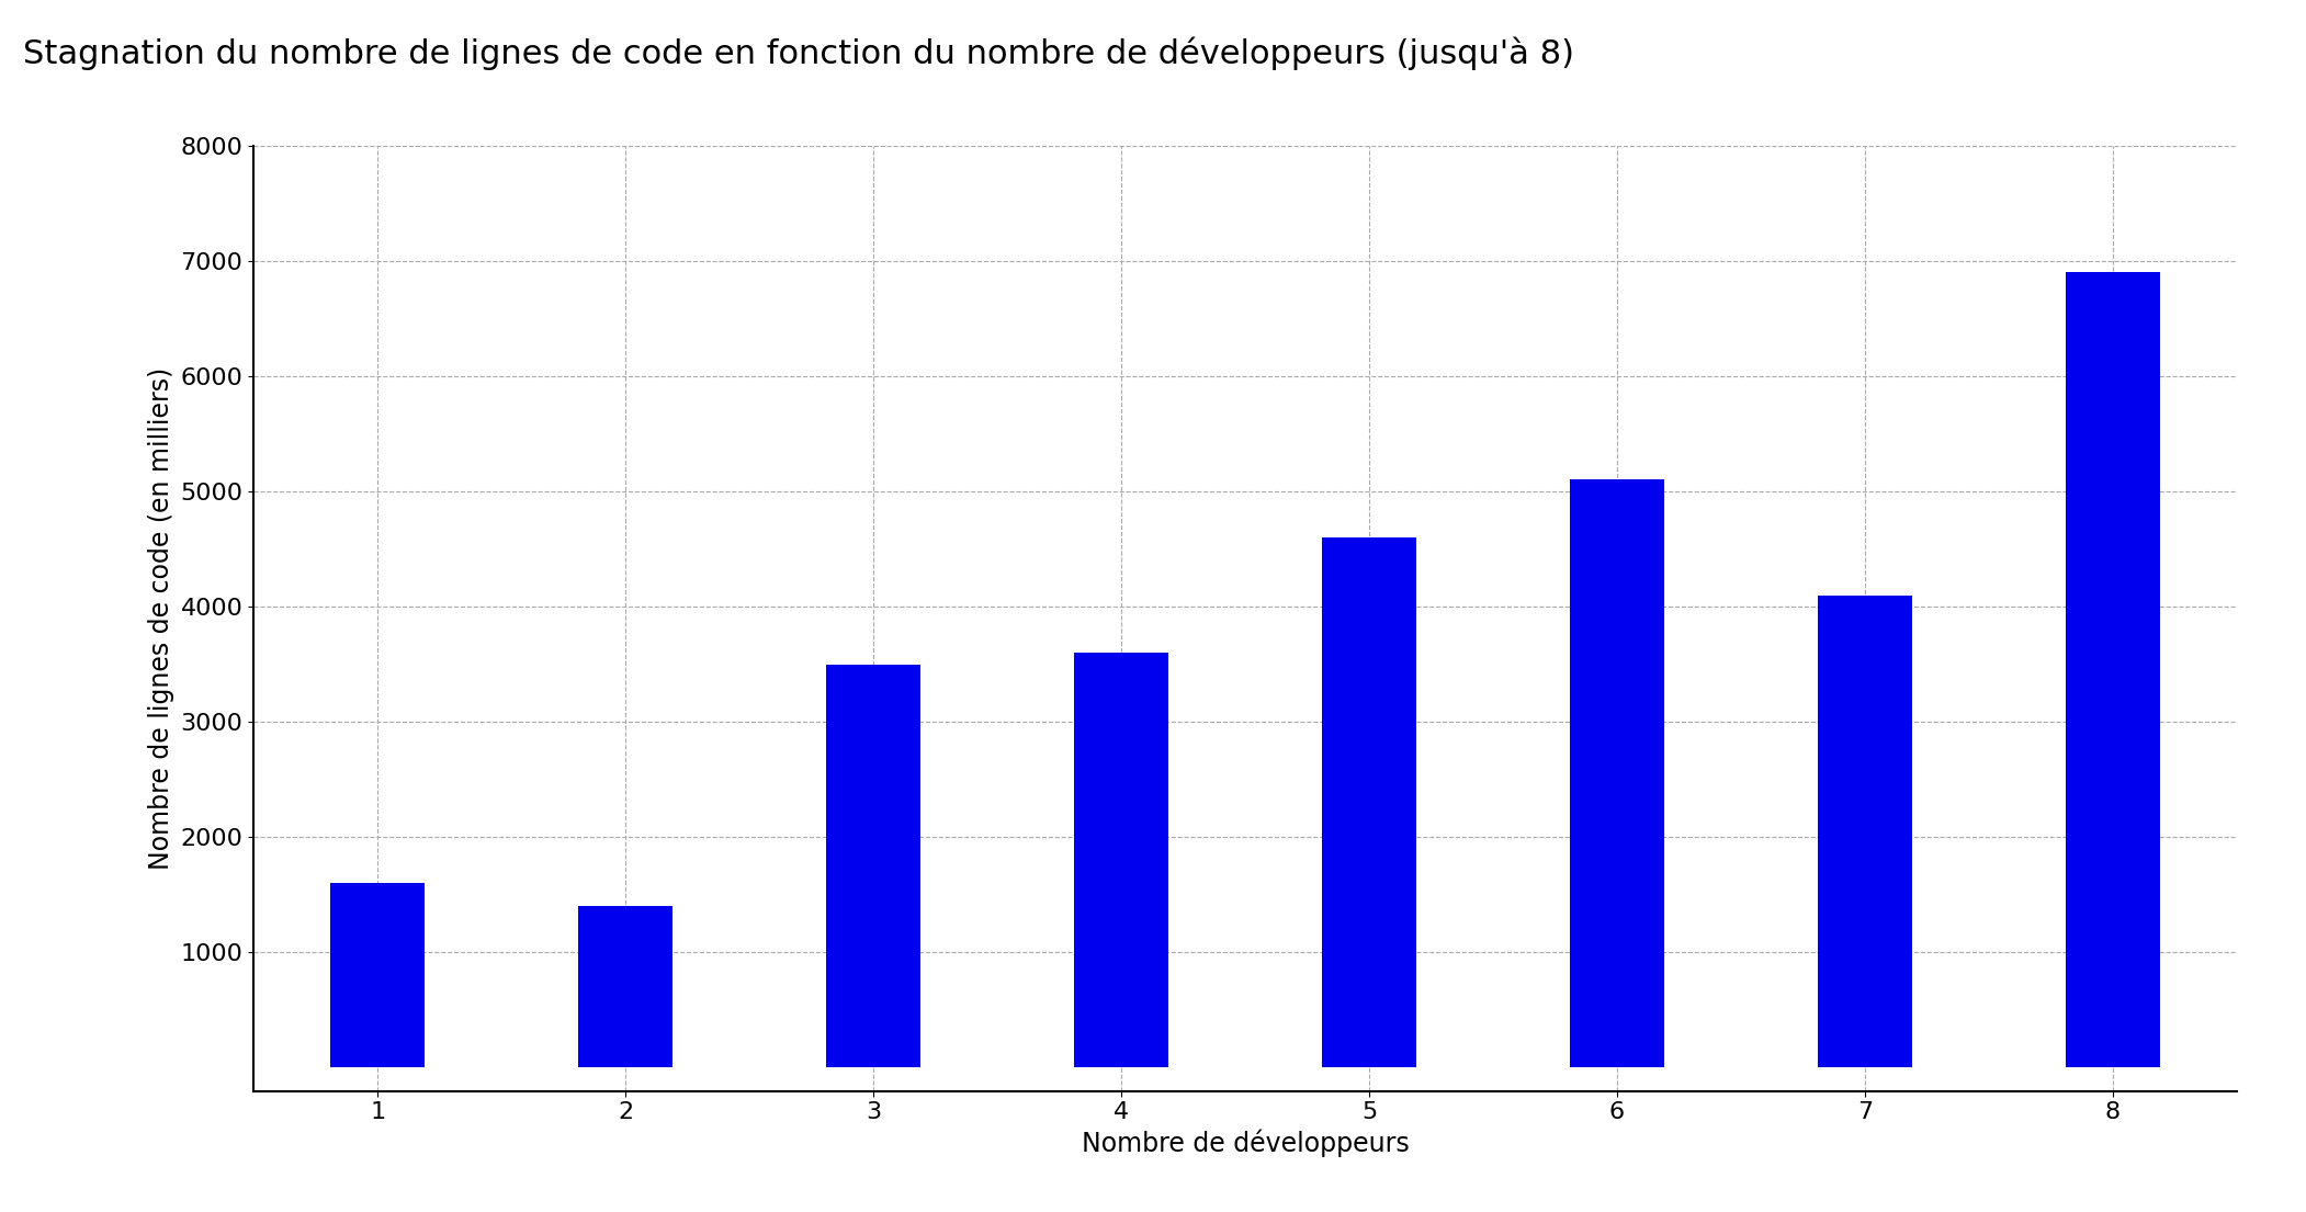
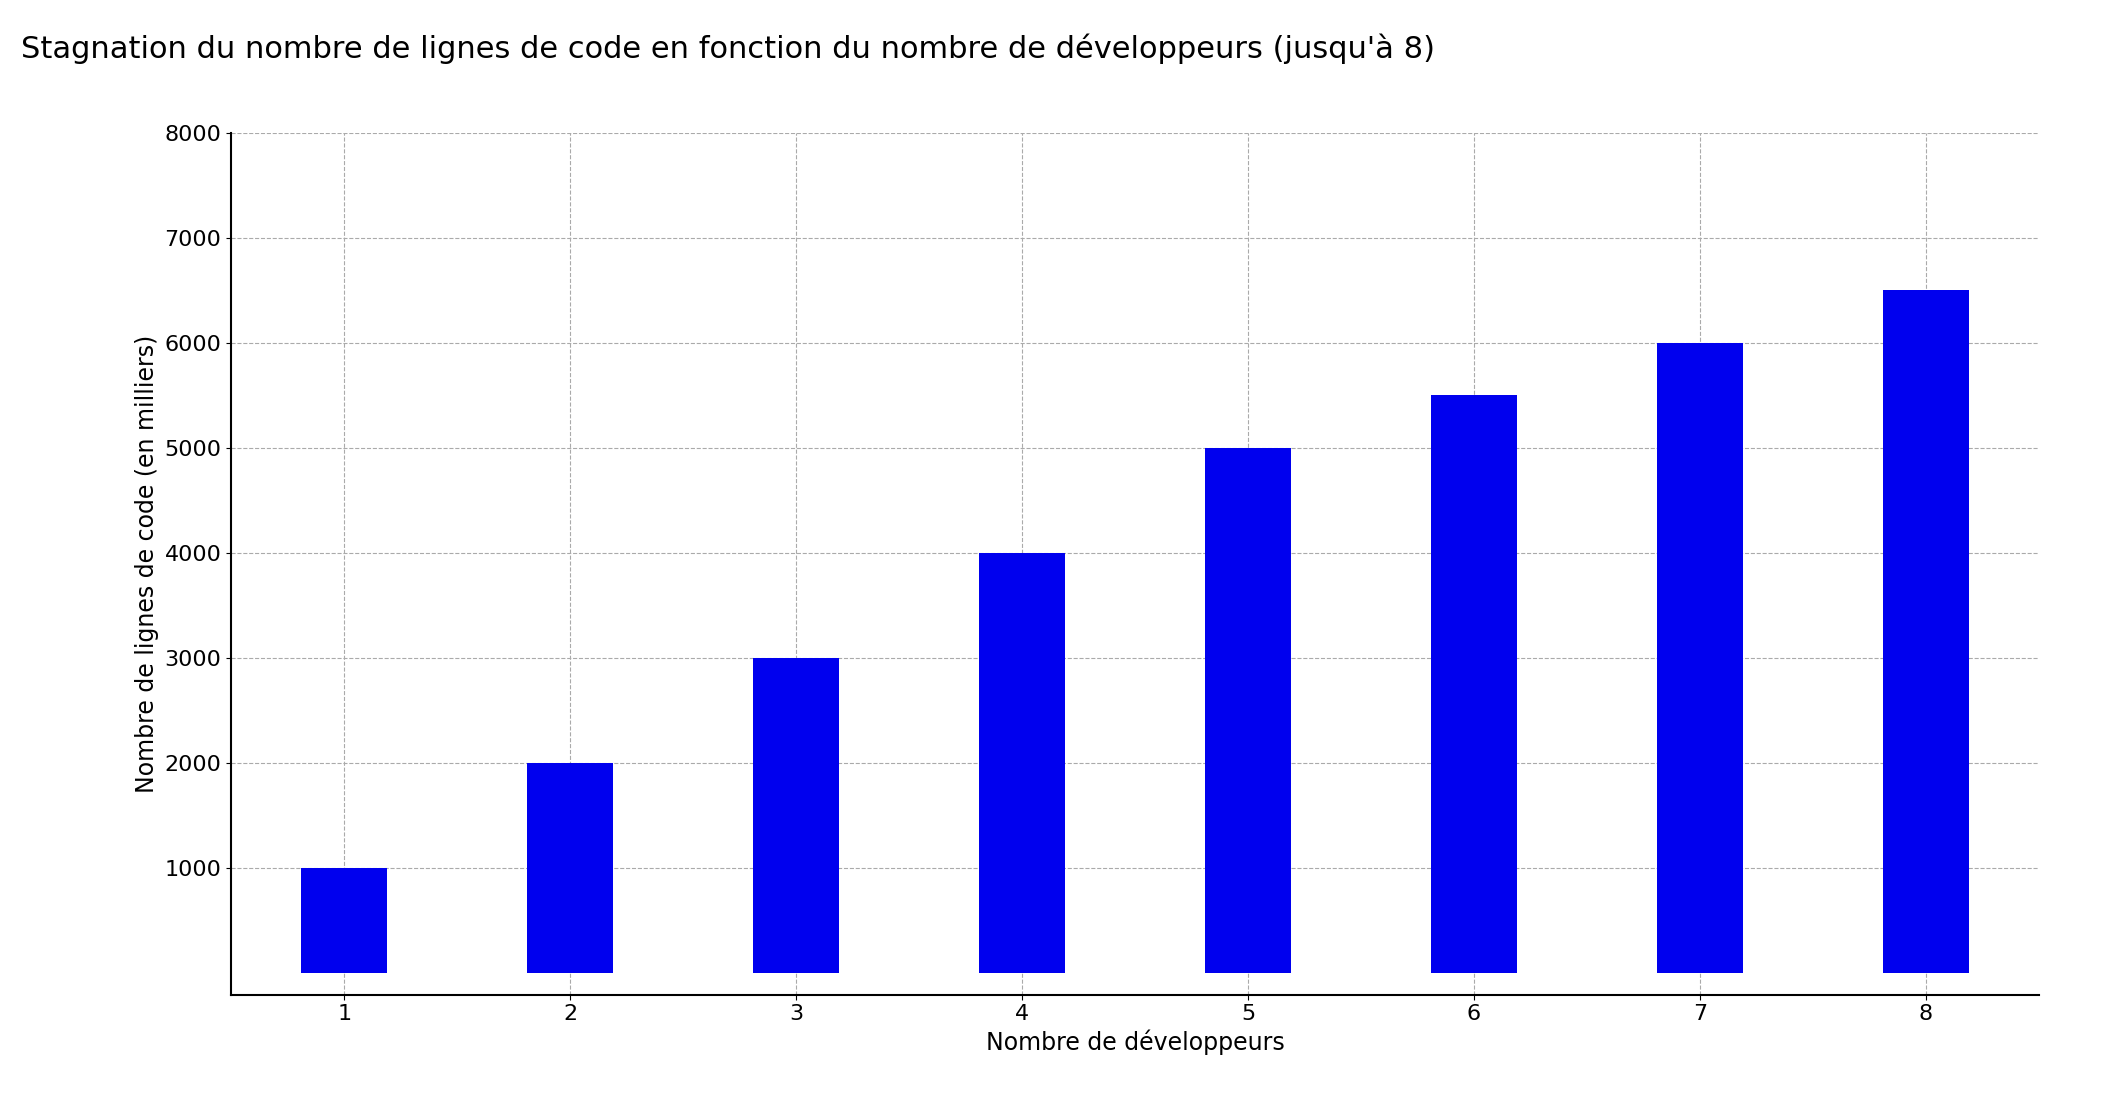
1: 1600 -> 1000
2: 1400 -> 2000
3: 3500 -> 3000
4: 3600 -> 4000
5: 4600 -> 5000
6: 5100 -> 5500
7: 4100 -> 6000
8: 6900 -> 6500
